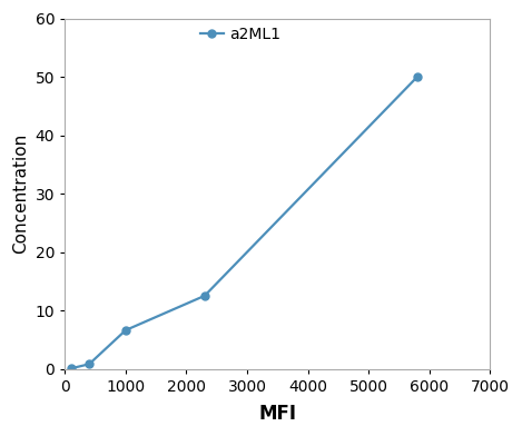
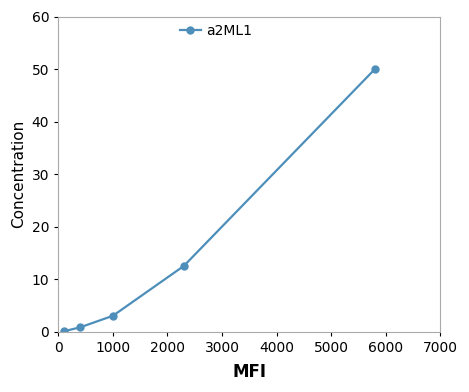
1000: 6.6 -> 3.0
